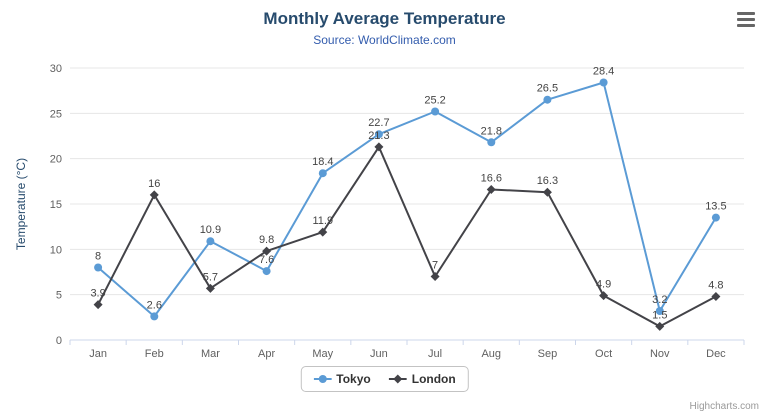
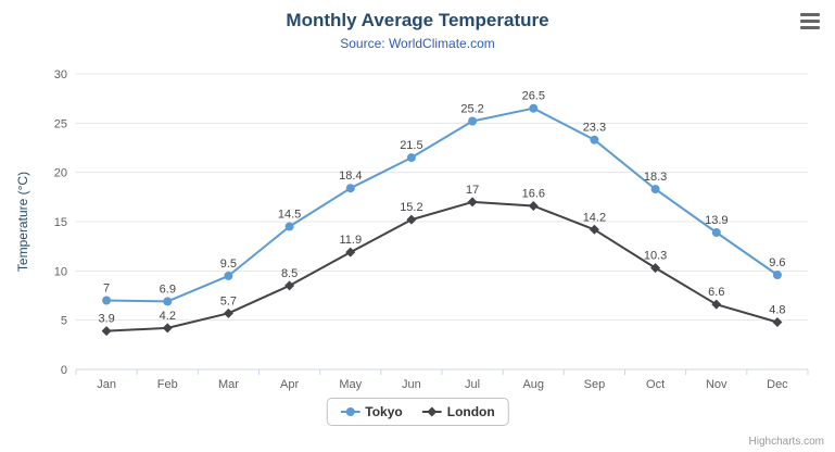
Tokyo/Jan: 8 -> 7
Tokyo/Feb: 2.6 -> 6.9
London/Feb: 16 -> 4.2
Tokyo/Mar: 10.9 -> 9.5
Tokyo/Apr: 7.6 -> 14.5
London/Apr: 9.8 -> 8.5
Tokyo/Jun: 22.7 -> 21.5
London/Jun: 21.3 -> 15.2
London/Jul: 7 -> 17
Tokyo/Aug: 21.8 -> 26.5
Tokyo/Sep: 26.5 -> 23.3
London/Sep: 16.3 -> 14.2
Tokyo/Oct: 28.4 -> 18.3
London/Oct: 4.9 -> 10.3
Tokyo/Nov: 3.2 -> 13.9
London/Nov: 1.5 -> 6.6
Tokyo/Dec: 13.5 -> 9.6
